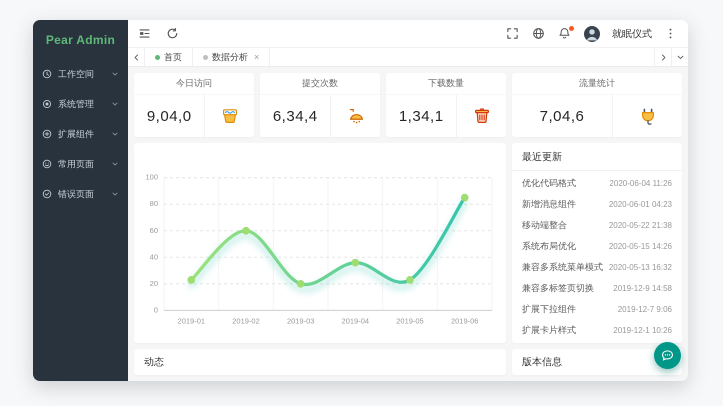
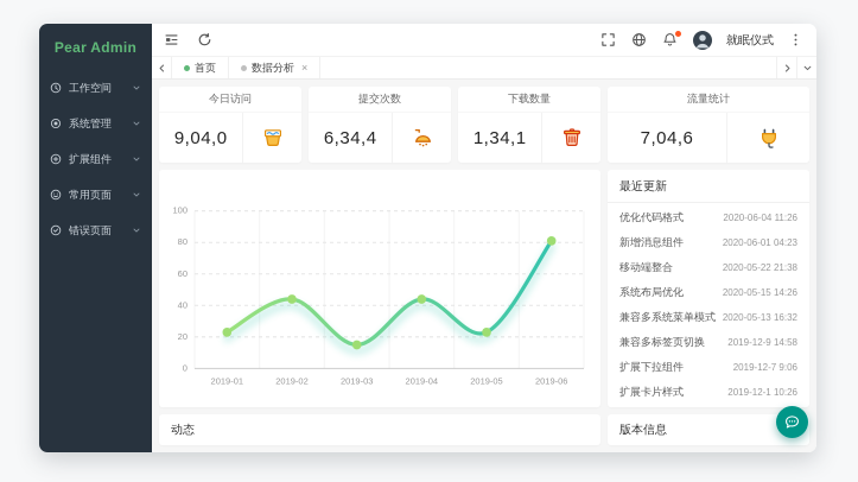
2019-02: 60 -> 44
2019-03: 20 -> 15
2019-04: 36 -> 44
2019-06: 85 -> 81
